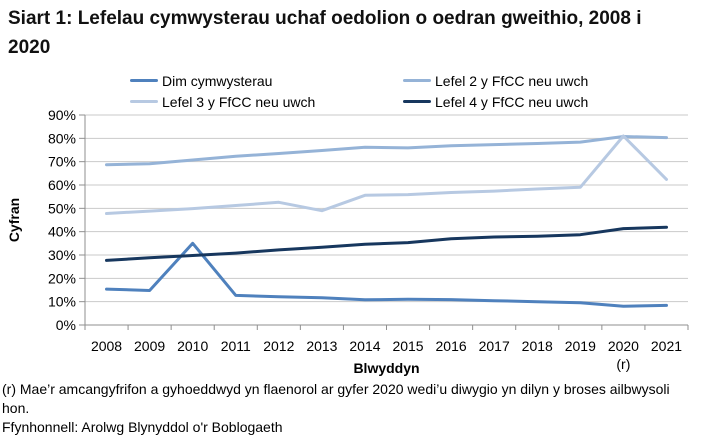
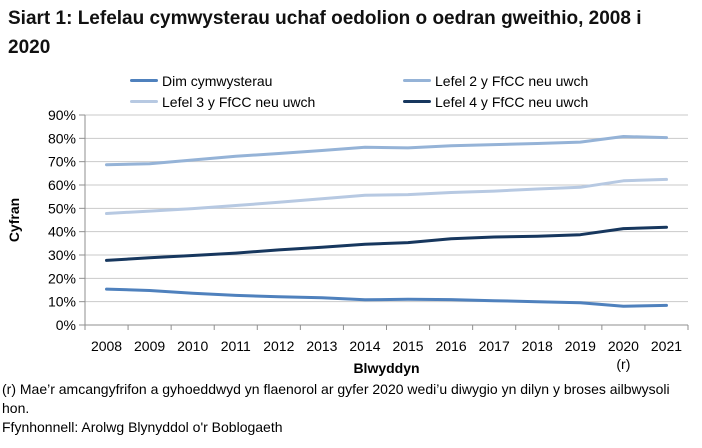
Dim cymwysterau/2010: 35% -> 14%
Lefel 3 y FfCC neu uwch/2013: 49% -> 54%
Lefel 3 y FfCC neu uwch/2020: 81% -> 62%
